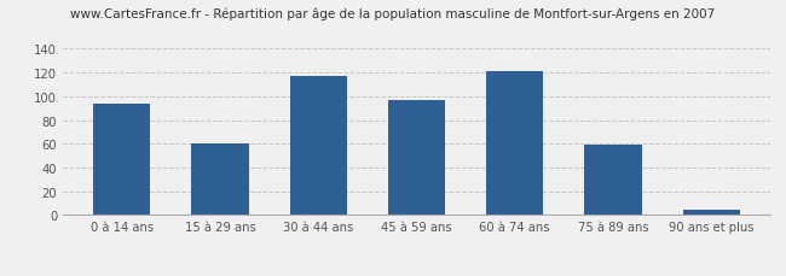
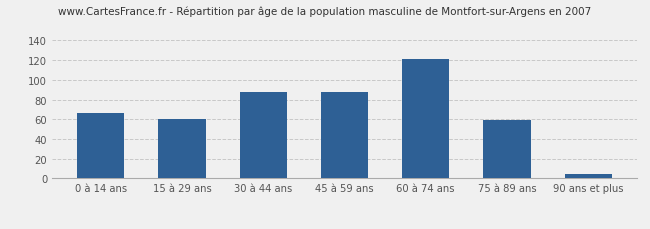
0 à 14 ans: 94 -> 66
30 à 44 ans: 117 -> 88
45 à 59 ans: 97 -> 88
